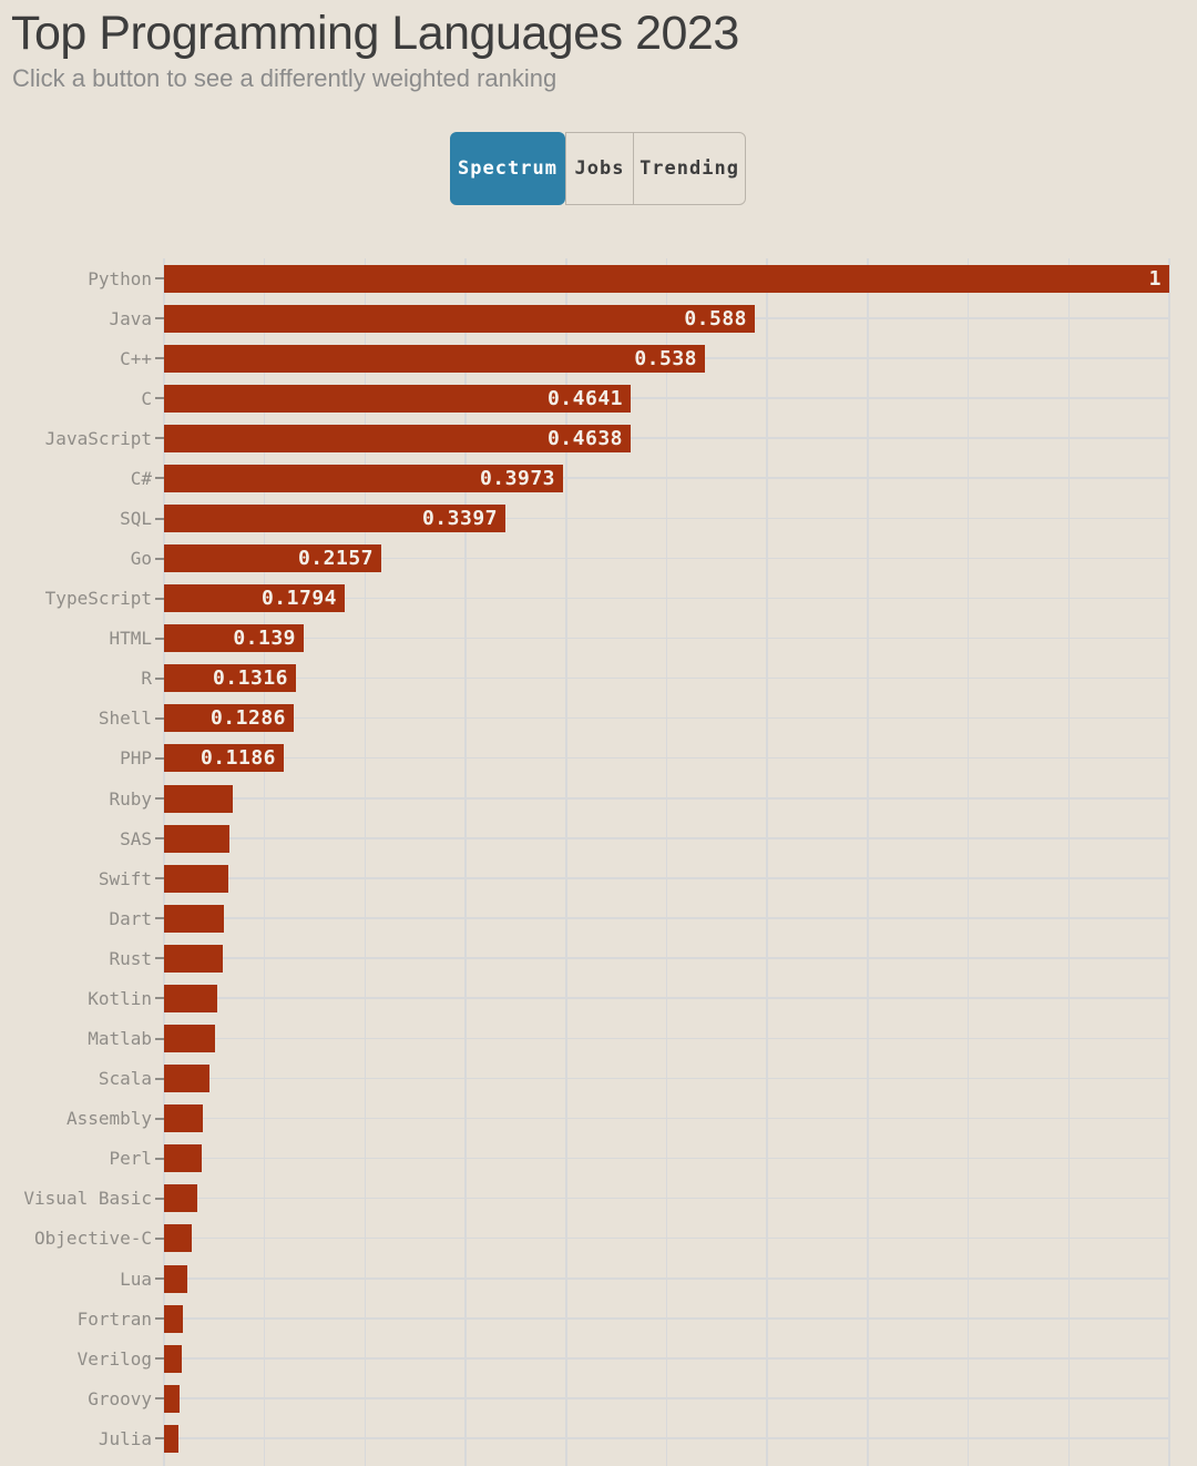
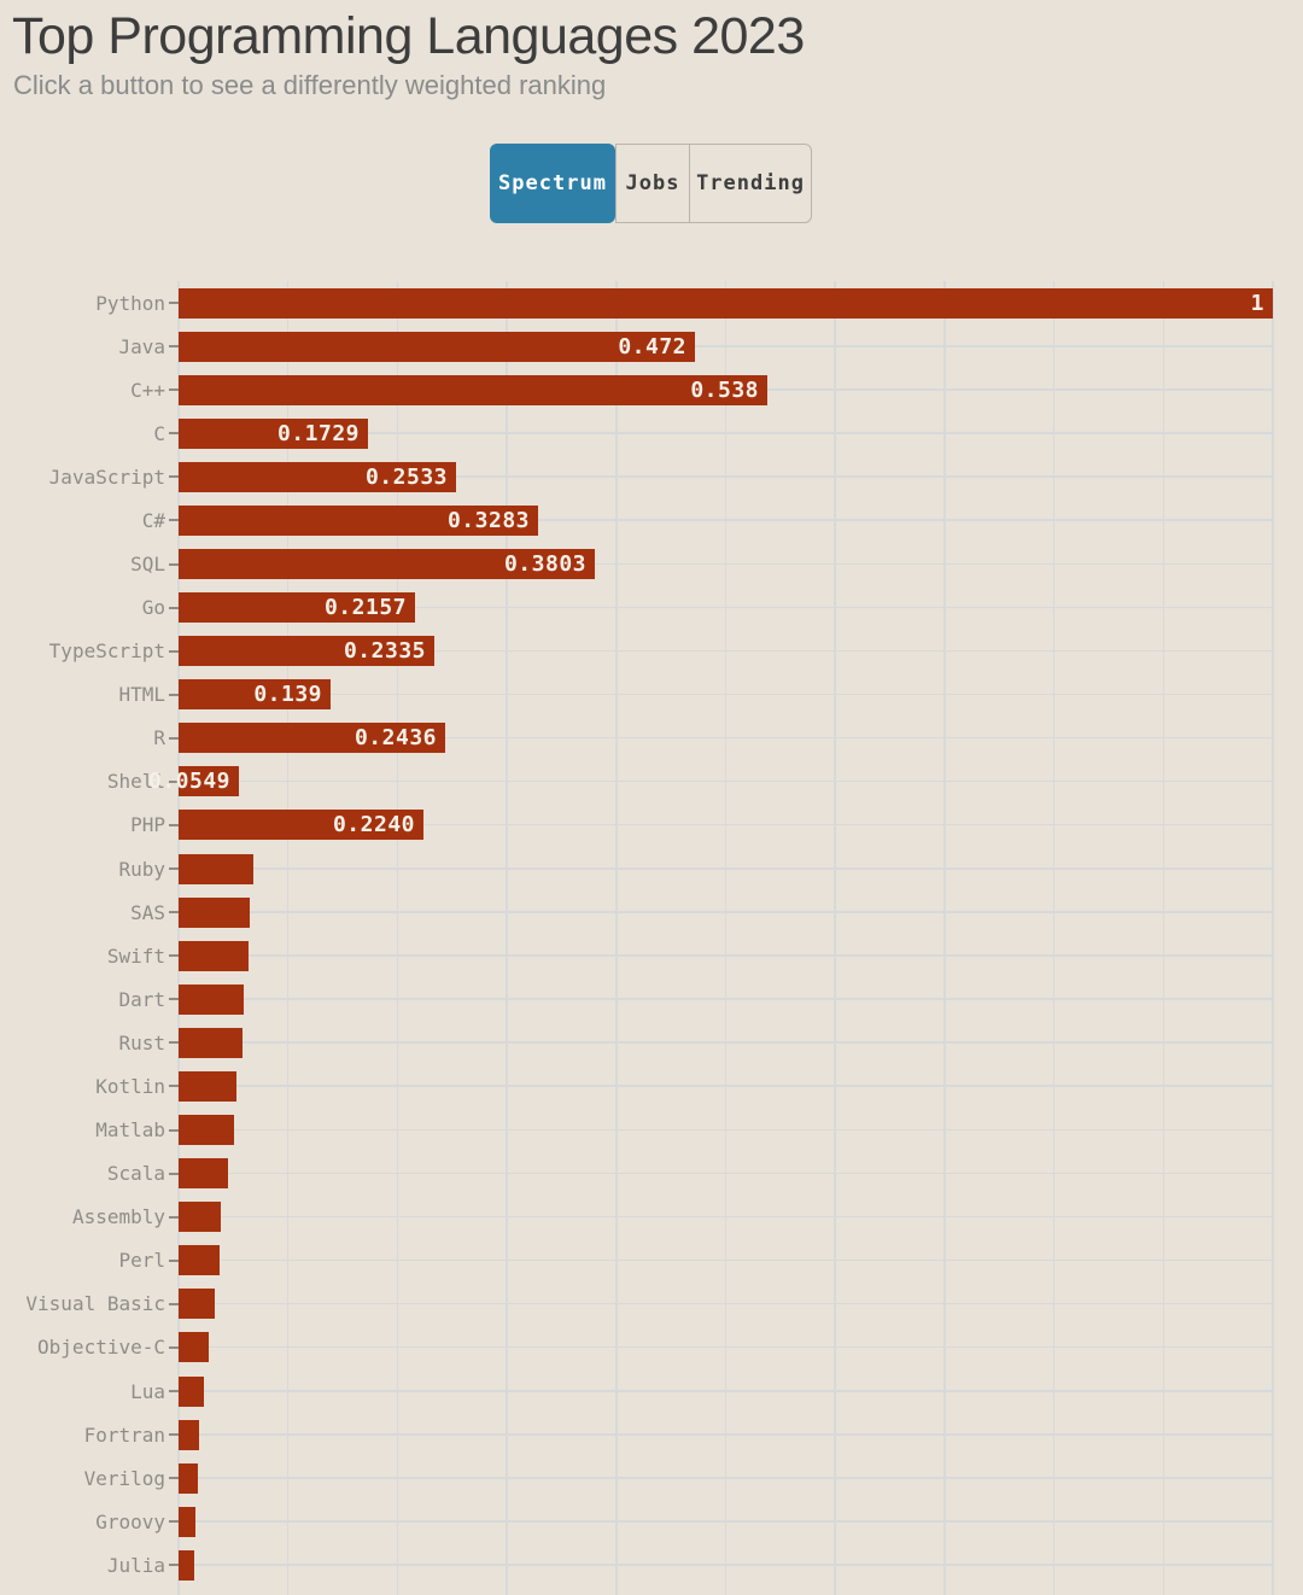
Java: 0.588 -> 0.472
C: 0.4641 -> 0.1729
JavaScript: 0.4638 -> 0.2533
C#: 0.3973 -> 0.3283
SQL: 0.3397 -> 0.3803
TypeScript: 0.1794 -> 0.2335
R: 0.1316 -> 0.2436
Shell: 0.1286 -> 0.0549
PHP: 0.1186 -> 0.2240
